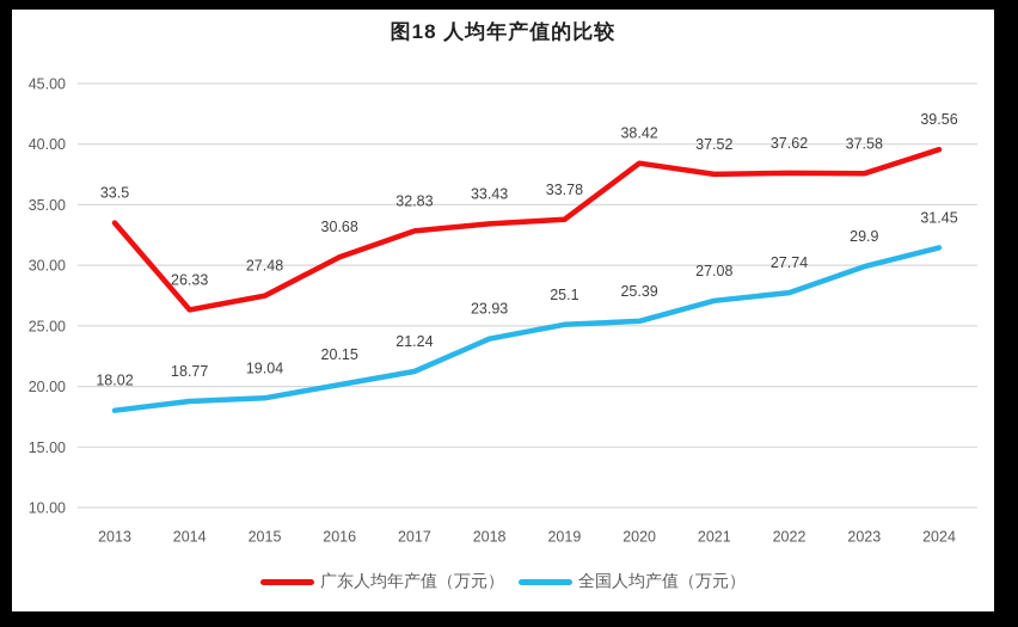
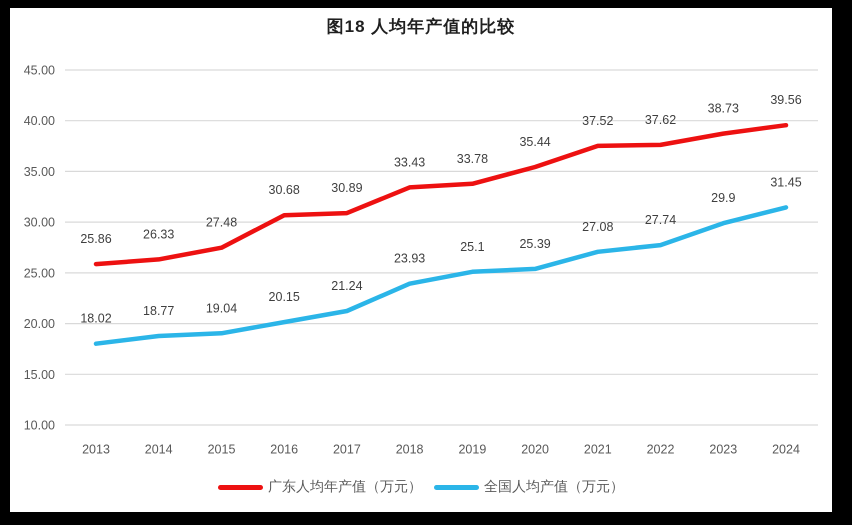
广东人均年产值（万元）/2013: 33.5 -> 25.86
广东人均年产值（万元）/2017: 32.83 -> 30.89
广东人均年产值（万元）/2020: 38.42 -> 35.44
广东人均年产值（万元）/2023: 37.58 -> 38.73
